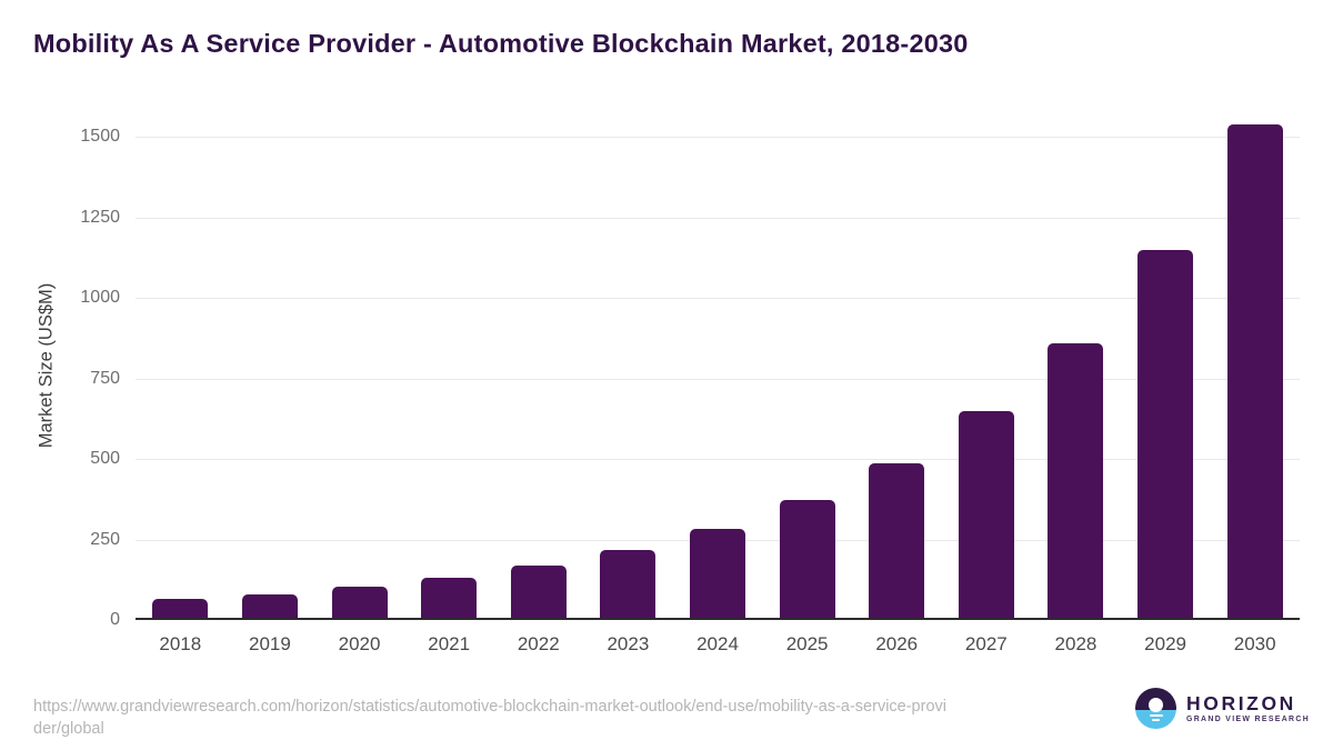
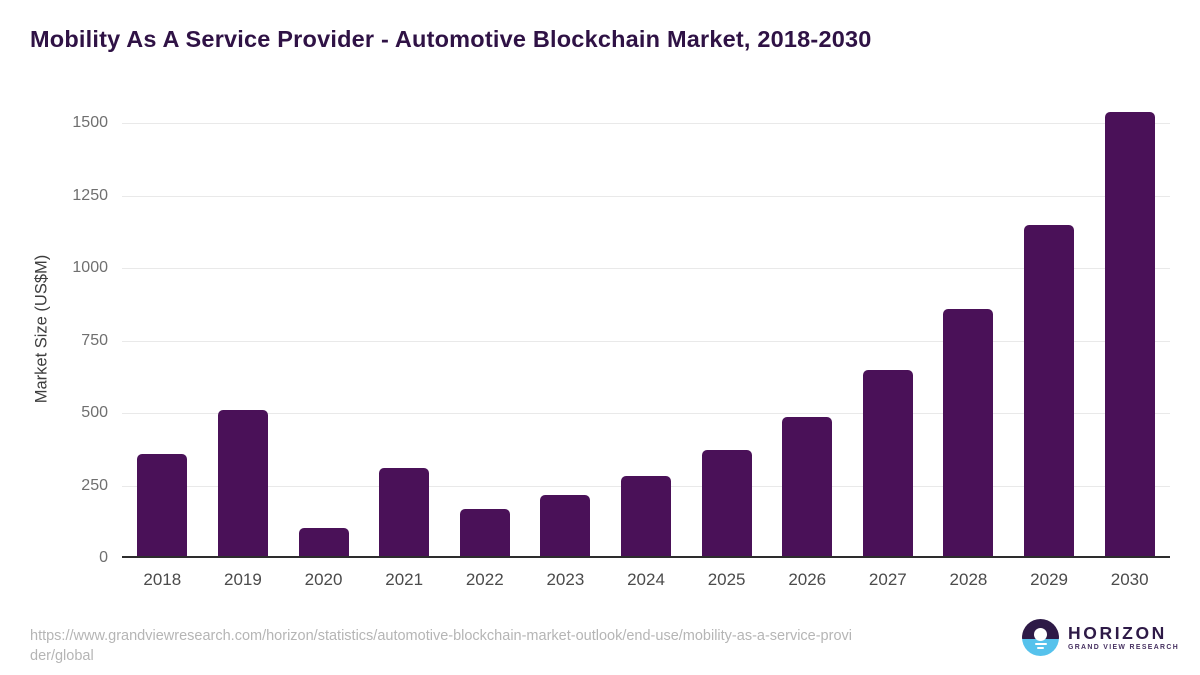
2018: 60 -> 360
2019: 80 -> 510
2021: 130 -> 310
